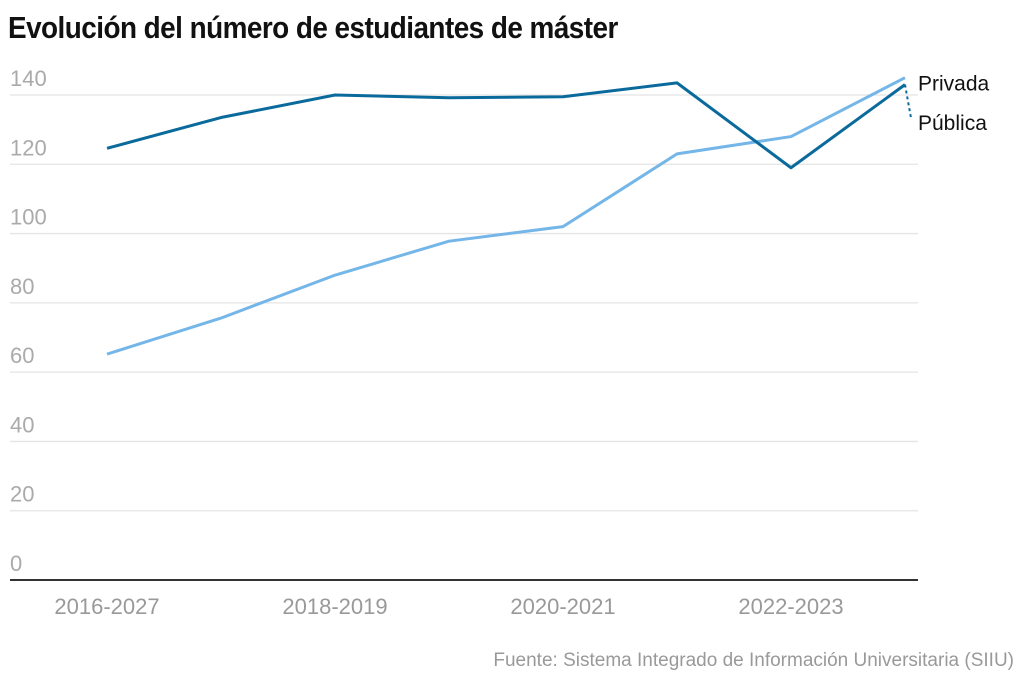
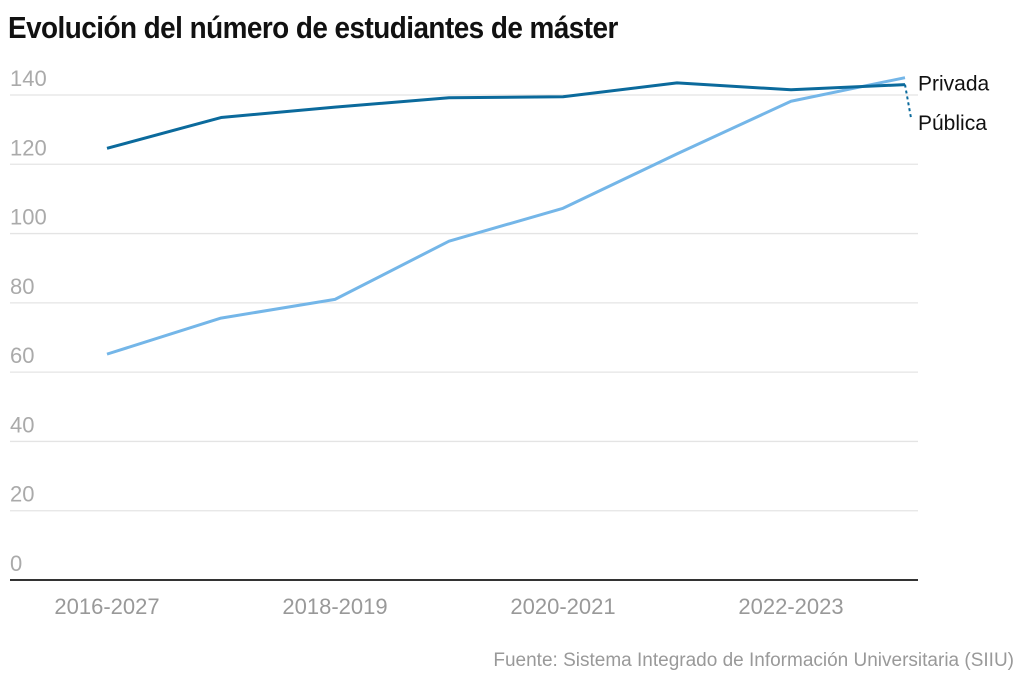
Privada/2018-2019: 140 -> 136
Pública/2018-2019: 88 -> 81
Pública/2020-2021: 102 -> 107
Privada/2022-2023: 119 -> 142
Pública/2022-2023: 128 -> 138
